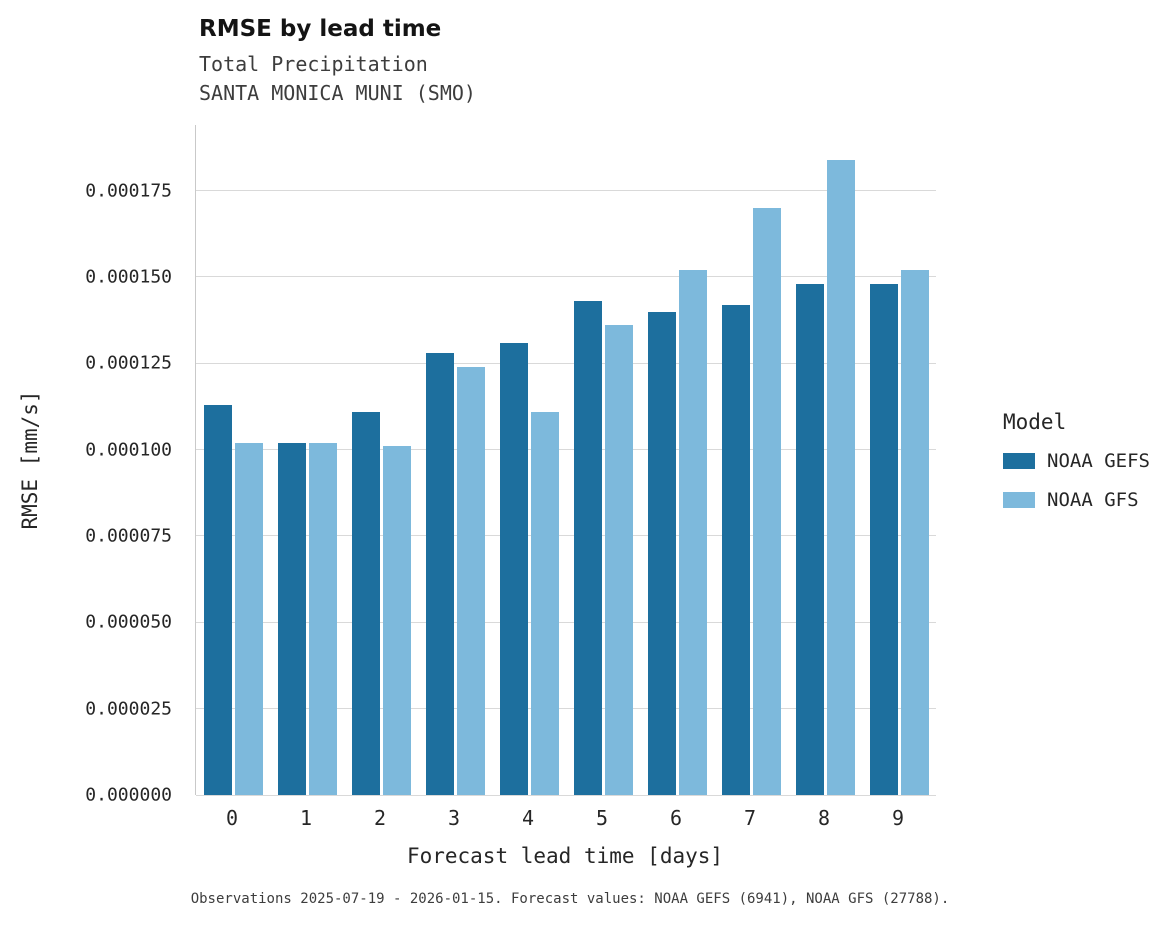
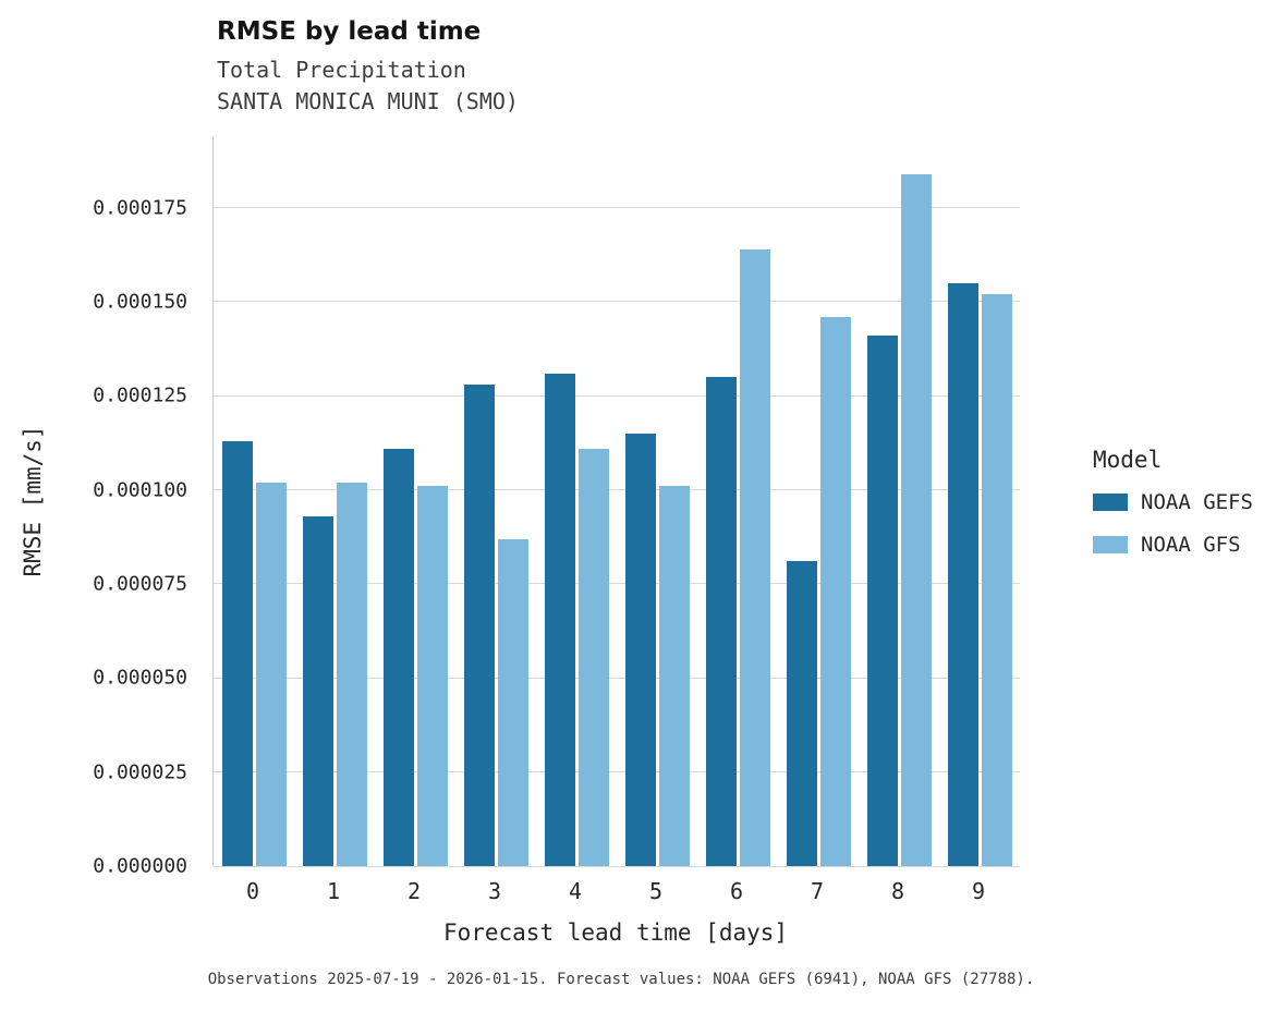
NOAA GEFS/1: 0.000102 -> 0.000093
NOAA GFS/3: 0.000124 -> 0.000087
NOAA GEFS/5: 0.000143 -> 0.000115
NOAA GFS/5: 0.000136 -> 0.000101
NOAA GEFS/6: 0.000140 -> 0.000130
NOAA GFS/6: 0.000152 -> 0.000164
NOAA GEFS/7: 0.000142 -> 0.000081
NOAA GFS/7: 0.000170 -> 0.000146
NOAA GEFS/8: 0.000148 -> 0.000141
NOAA GEFS/9: 0.000148 -> 0.000155
